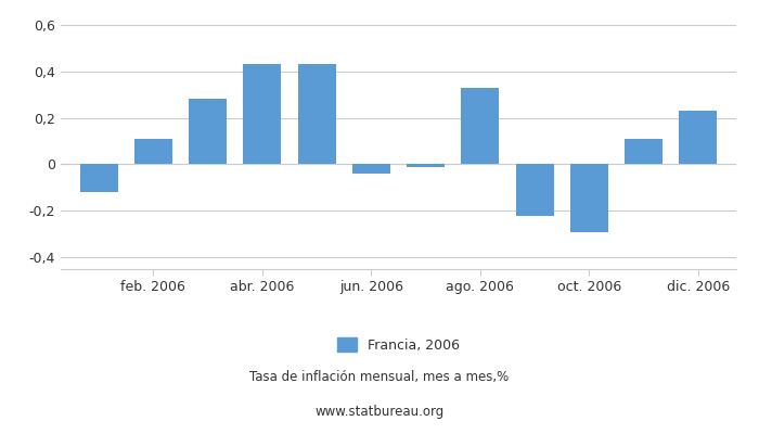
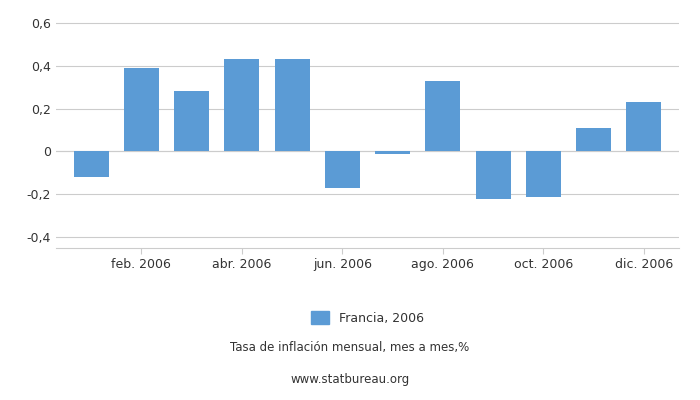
feb. 2006: 0,11 -> 0,39
jun. 2006: -0,04 -> -0,17
oct. 2006: -0,29 -> -0,21
